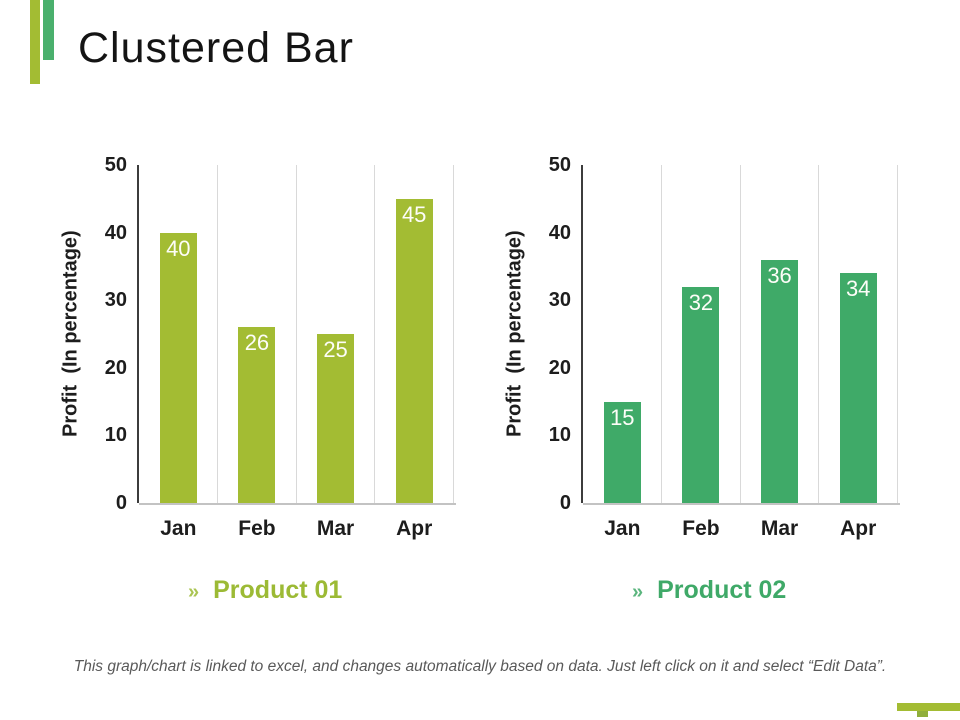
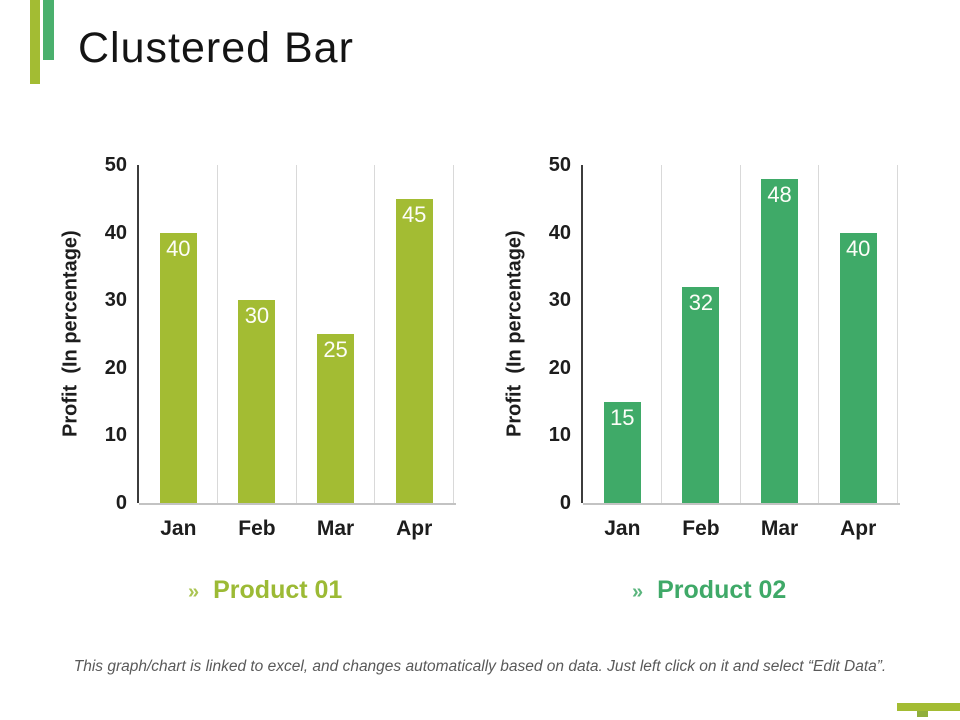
Product 01/Feb: 26 -> 30
Product 02/Mar: 36 -> 48
Product 02/Apr: 34 -> 40
